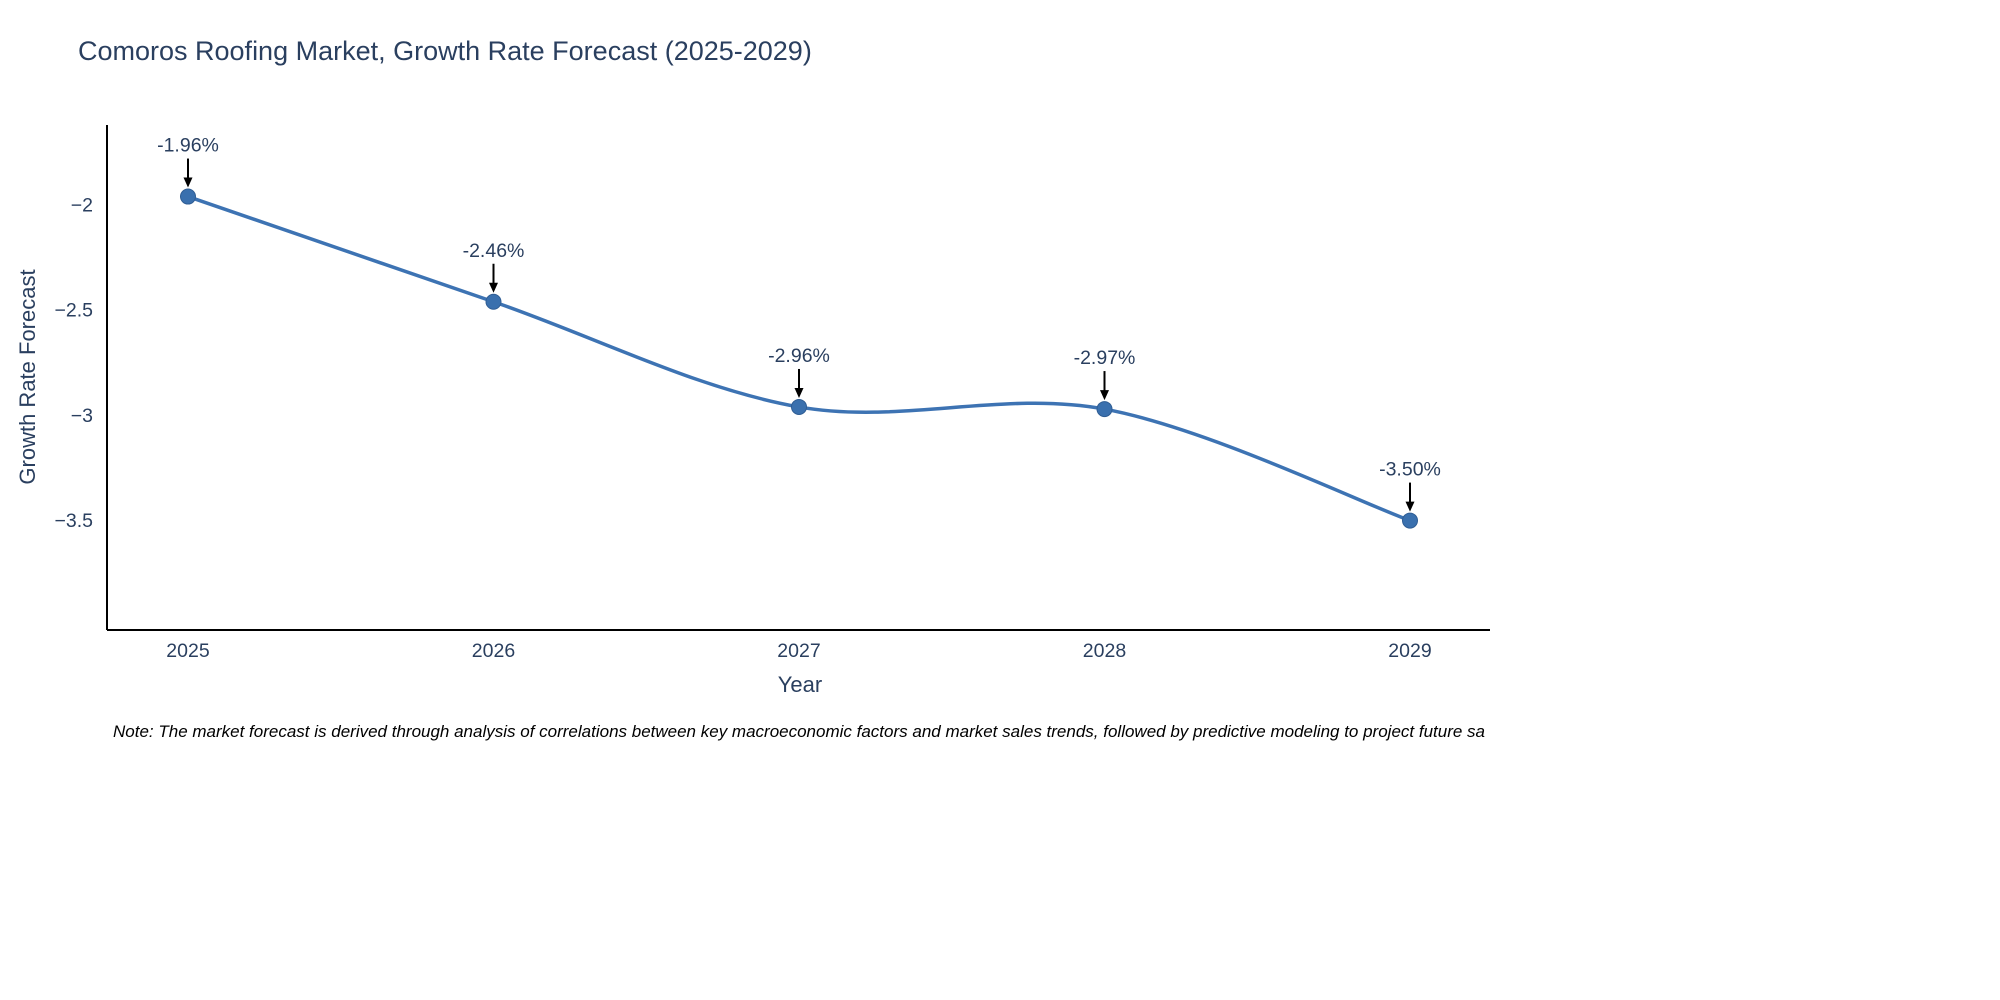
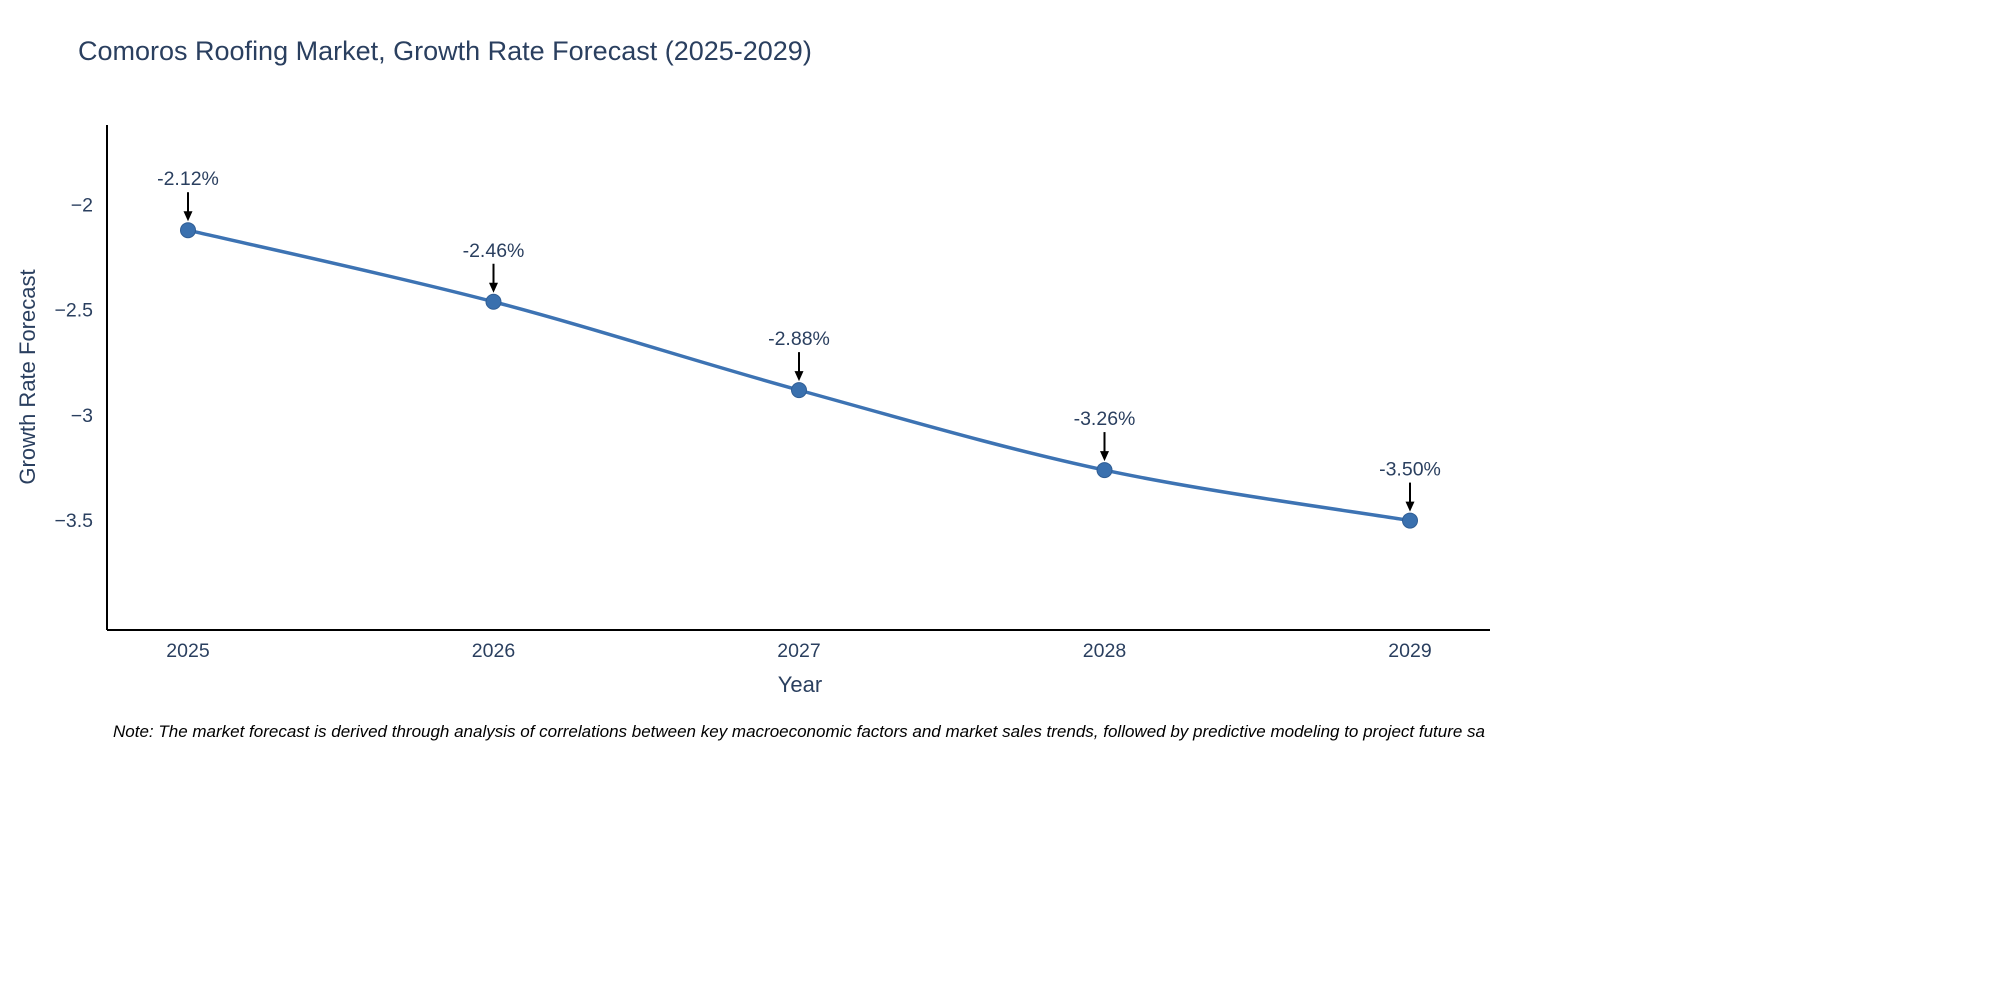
2025: -1.96% -> -2.12%
2027: -2.96% -> -2.88%
2028: -2.97% -> -3.26%
